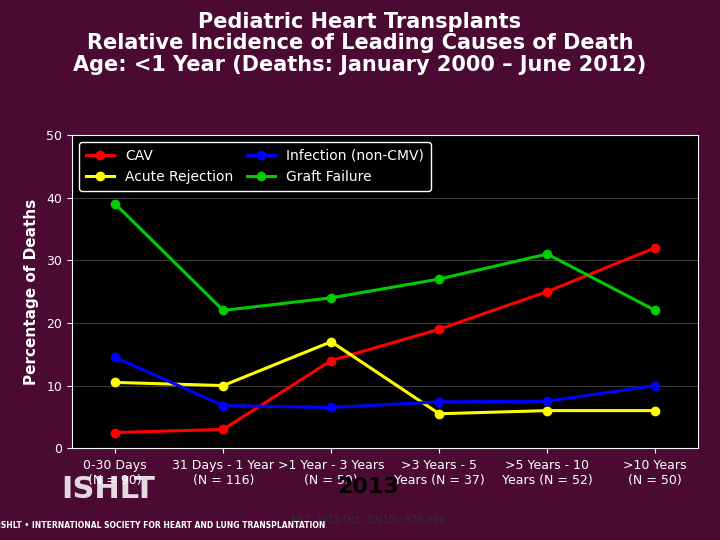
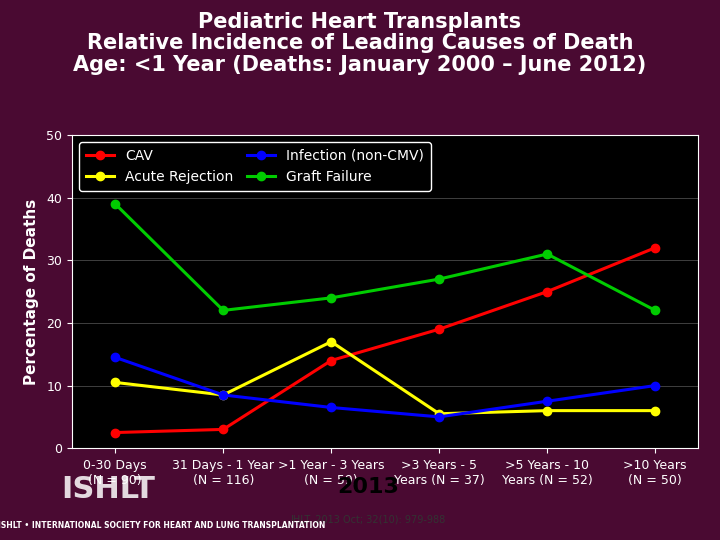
Acute Rejection/31 Days - 1 Year (N = 116): 10.0 -> 8.5
Infection (non-CMV)/31 Days - 1 Year (N = 116): 6.8 -> 8.5
Infection (non-CMV)/>3 Years - 5 Years (N = 37): 7.4 -> 5.0
